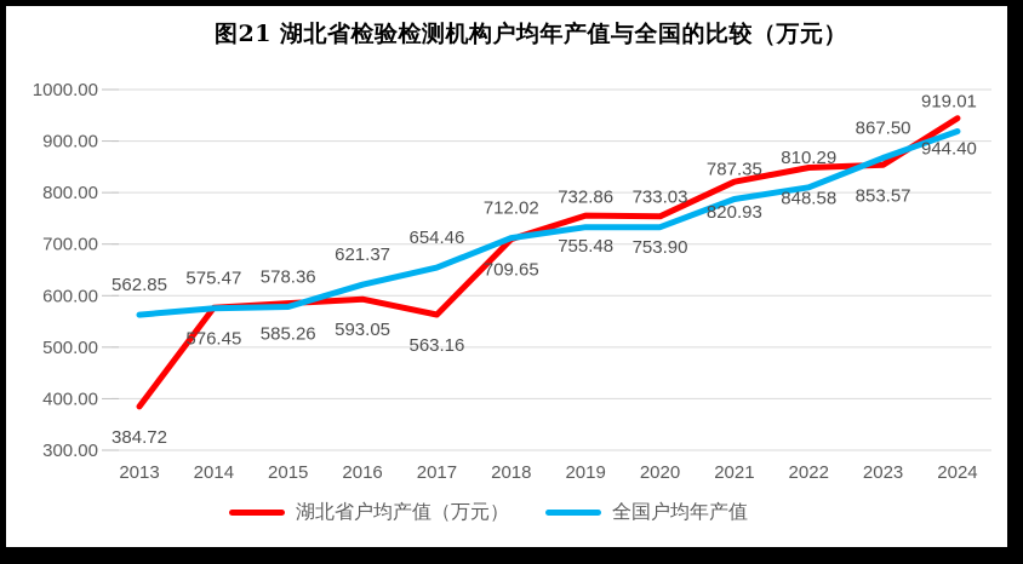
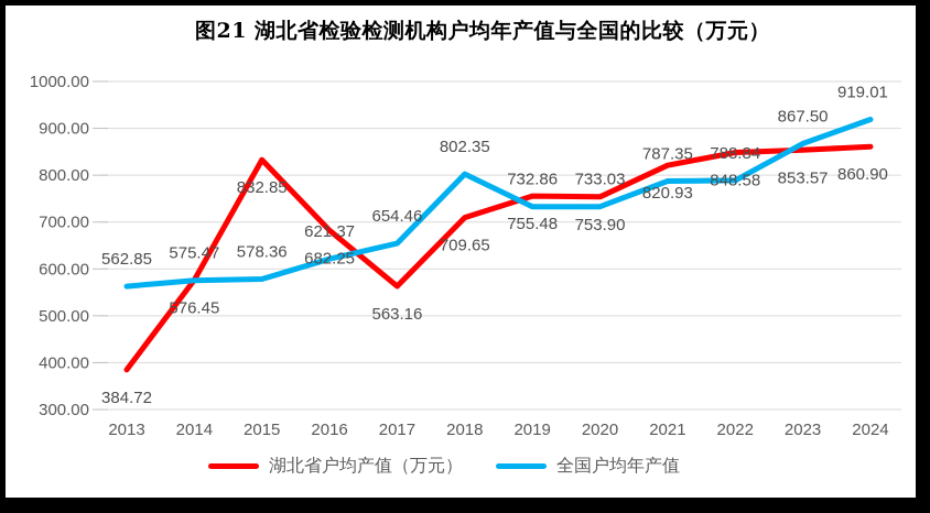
湖北省户均产值（万元）/2015: 585.26 -> 832.85
湖北省户均产值（万元）/2016: 593.05 -> 682.25
全国户均年产值/2018: 712.02 -> 802.35
全国户均年产值/2022: 810.29 -> 788.84
湖北省户均产值（万元）/2024: 944.40 -> 860.90
